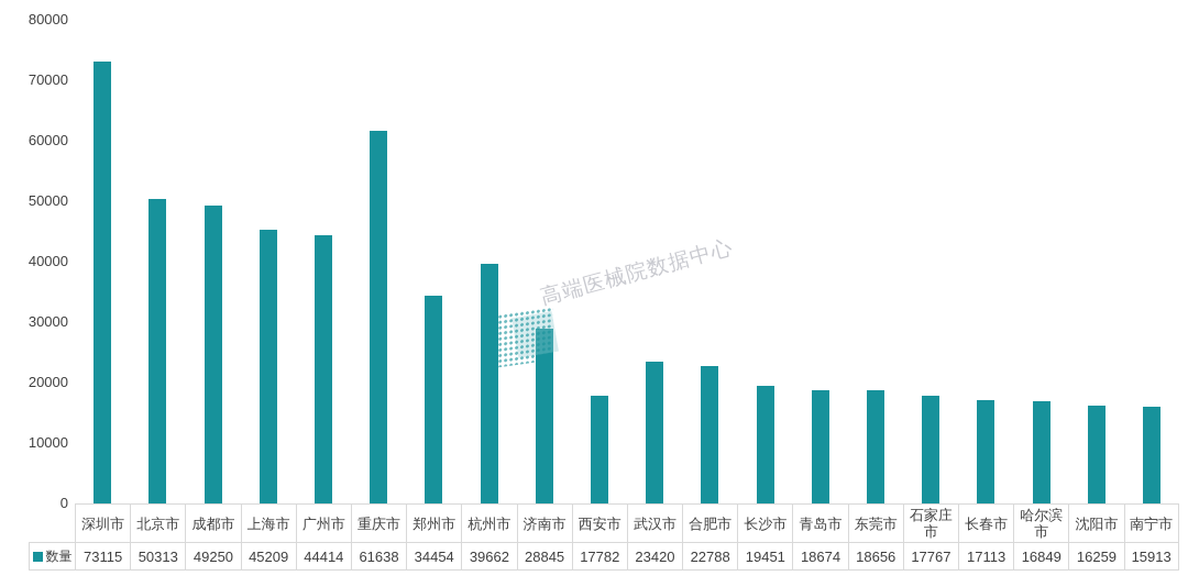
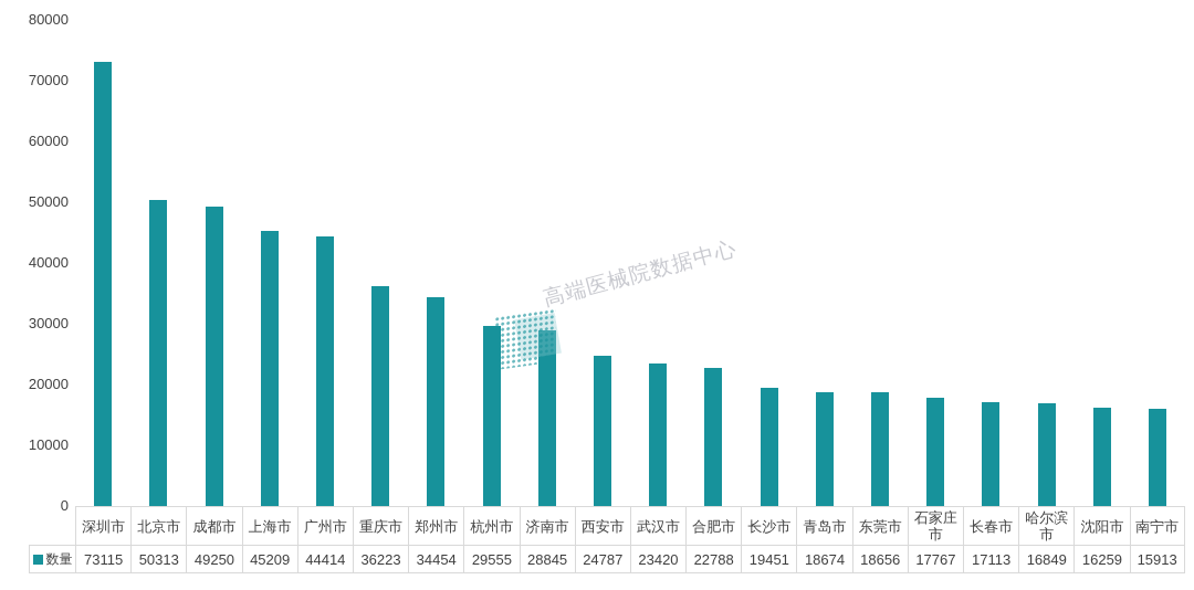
重庆市: 61638 -> 36223
杭州市: 39662 -> 29555
西安市: 17782 -> 24787
